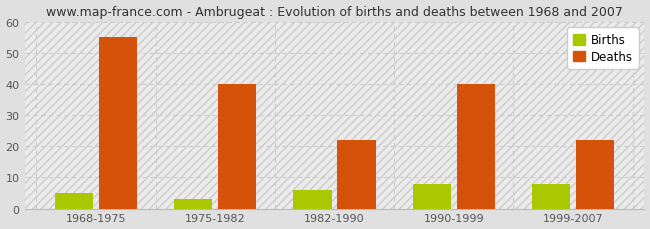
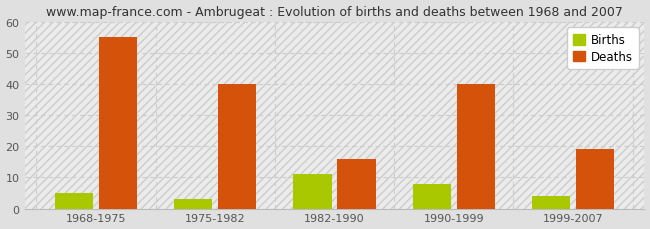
Births/1982-1990: 6 -> 11
Deaths/1982-1990: 22 -> 16
Births/1999-2007: 8 -> 4
Deaths/1999-2007: 22 -> 19
